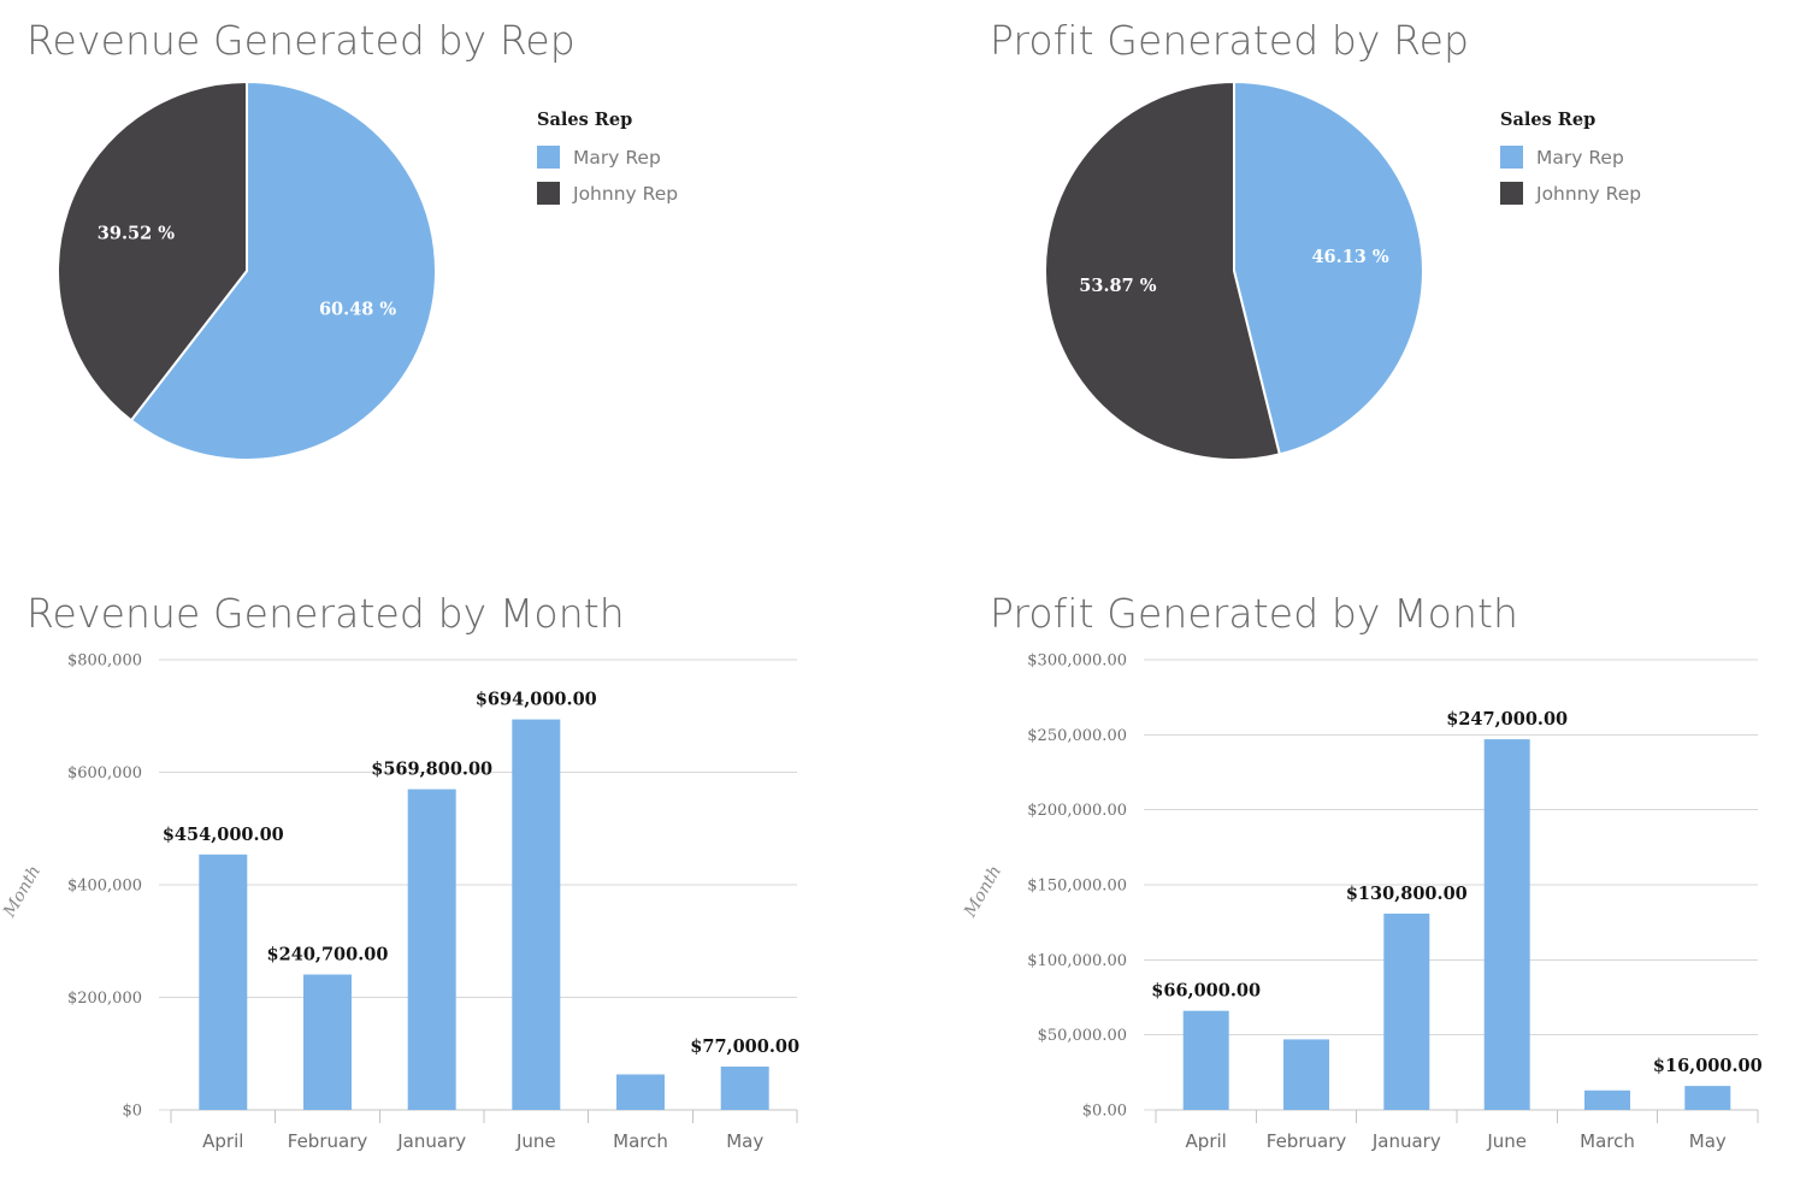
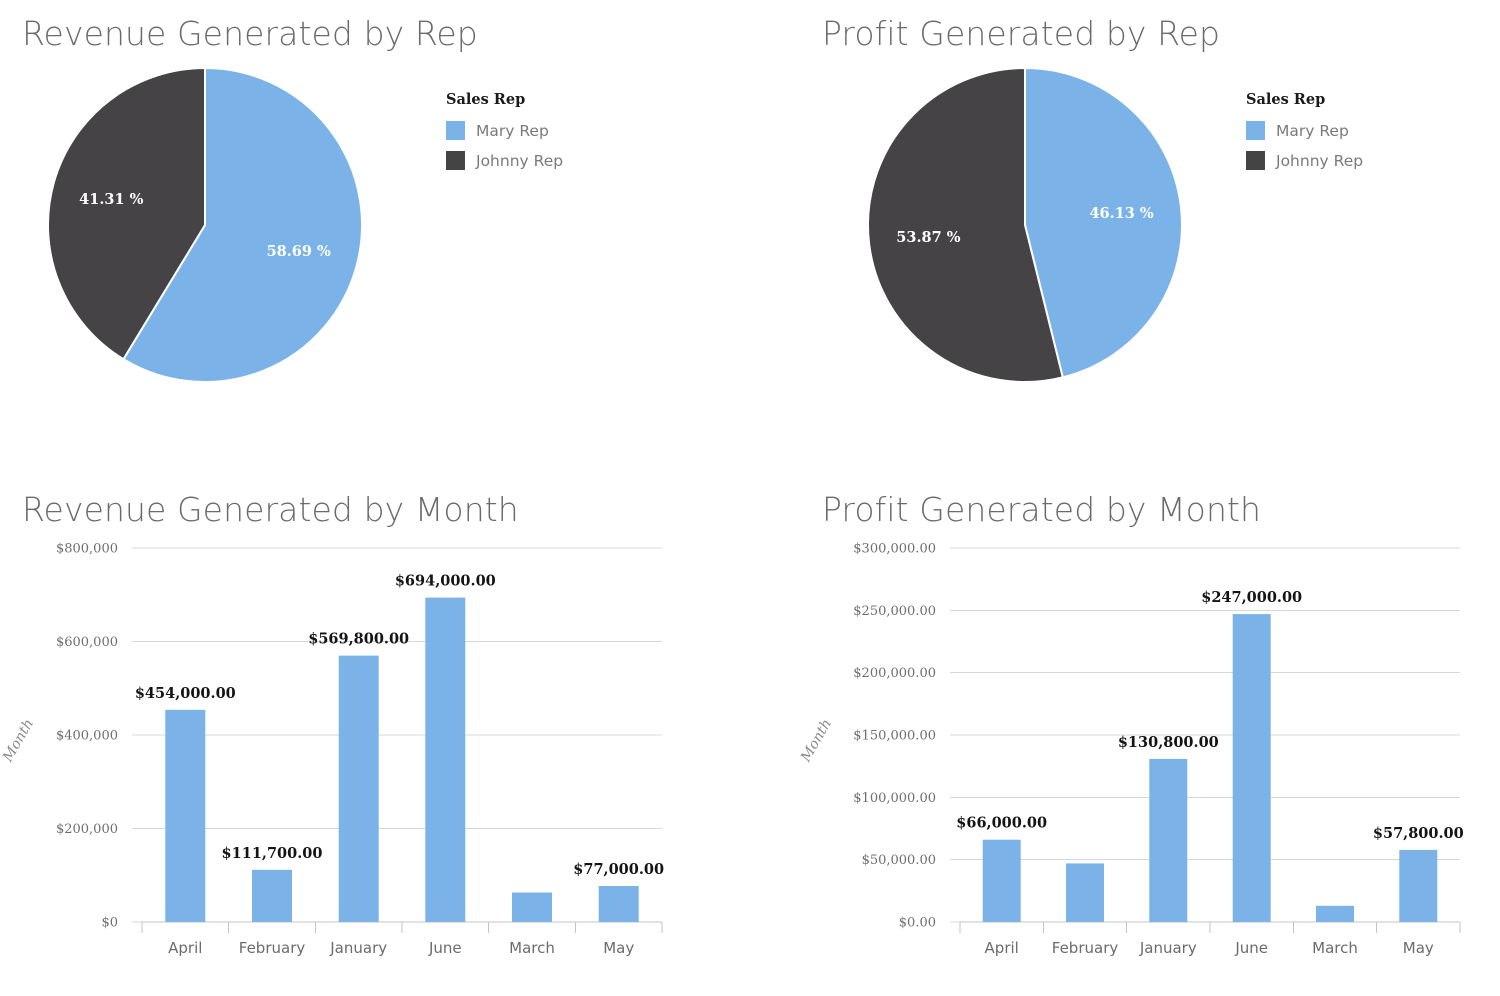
Revenue Generated by Rep/Mary Rep: 60.48 -> 58.69
Revenue Generated by Rep/Johnny Rep: 39.52 -> 41.31
Revenue Generated by Month/February: $240,700.00 -> $111,700.00
Profit Generated by Month/May: $16,000.00 -> $57,800.00
